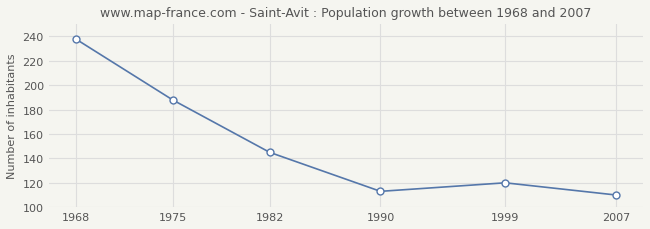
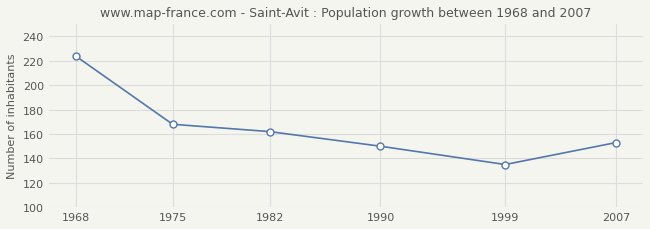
1968: 238 -> 224
1975: 188 -> 168
1982: 145 -> 162
1990: 113 -> 150
1999: 120 -> 135
2007: 110 -> 153
